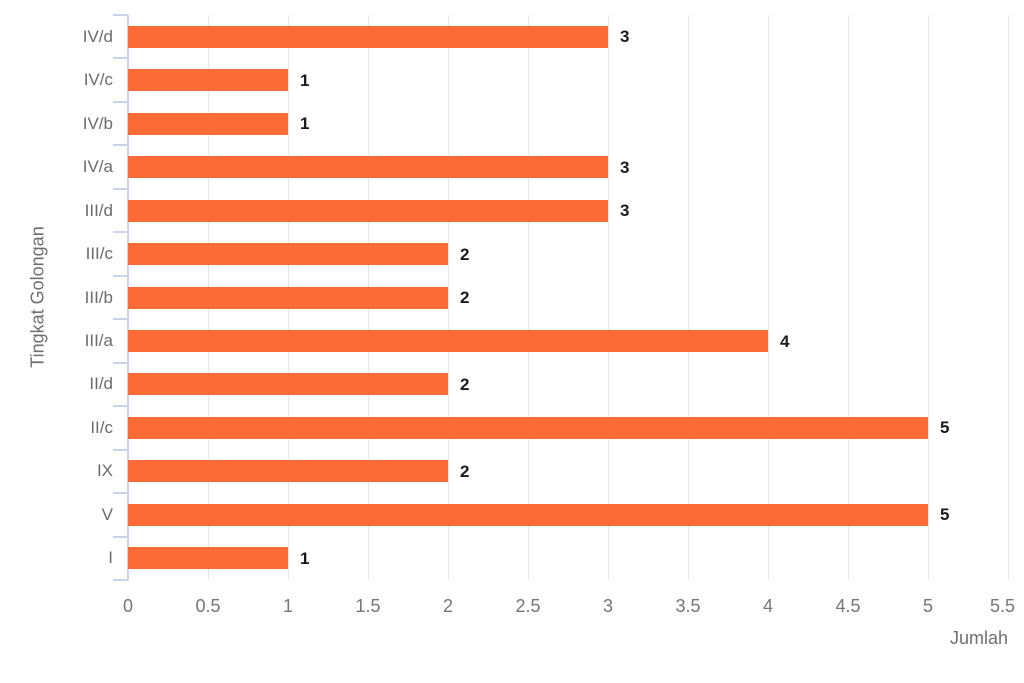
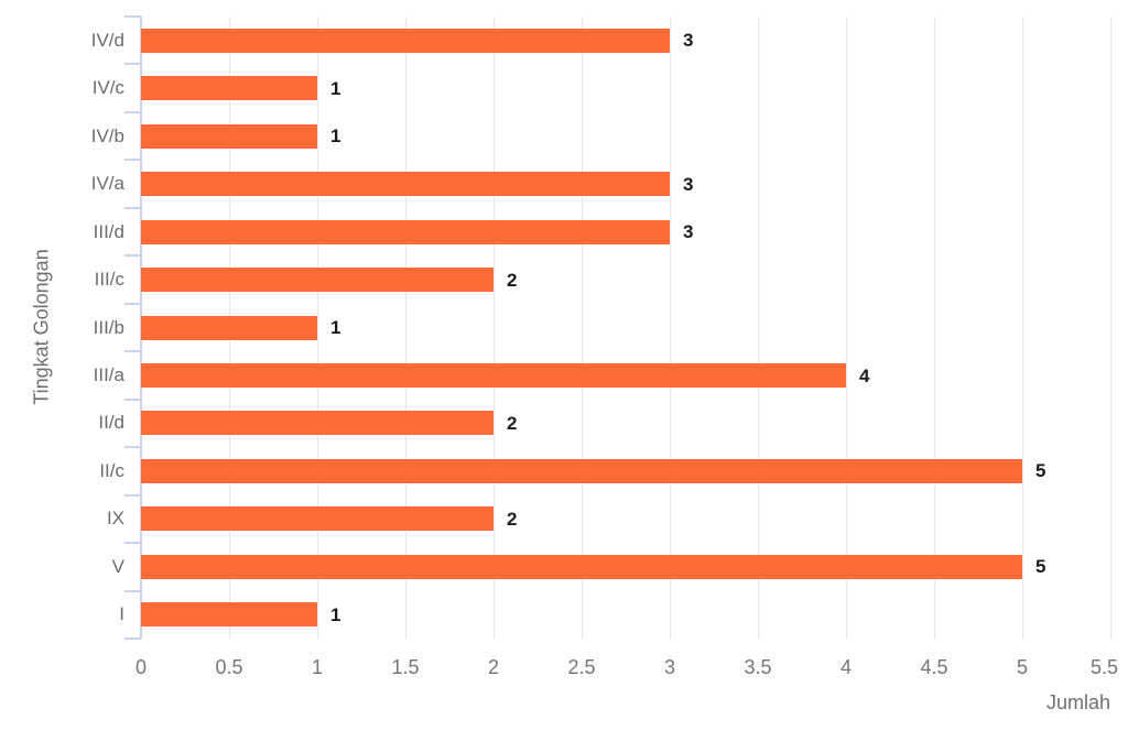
III/b: 2 -> 1
